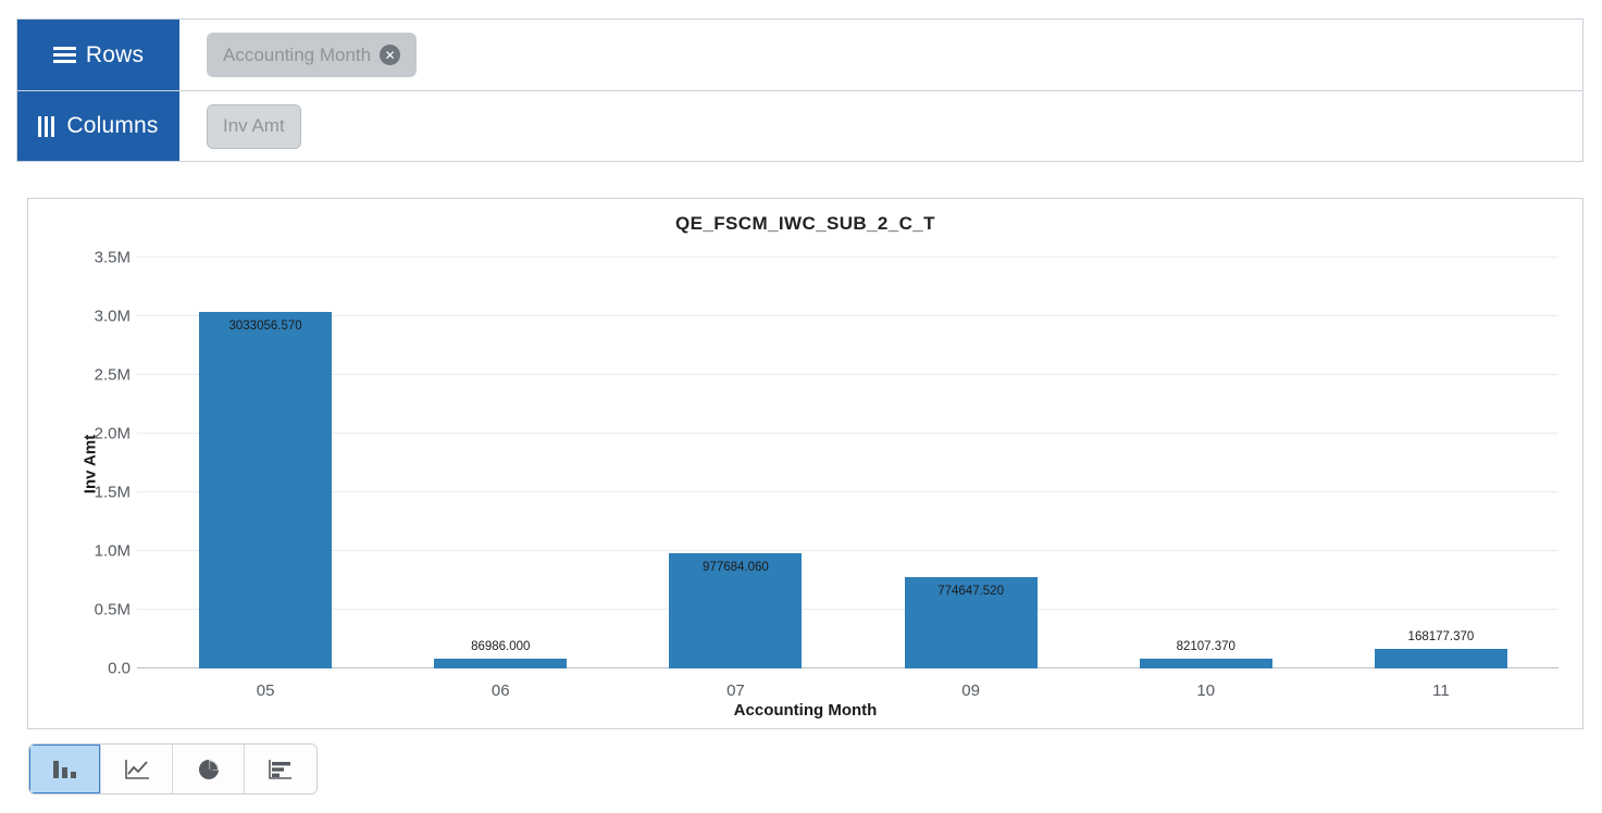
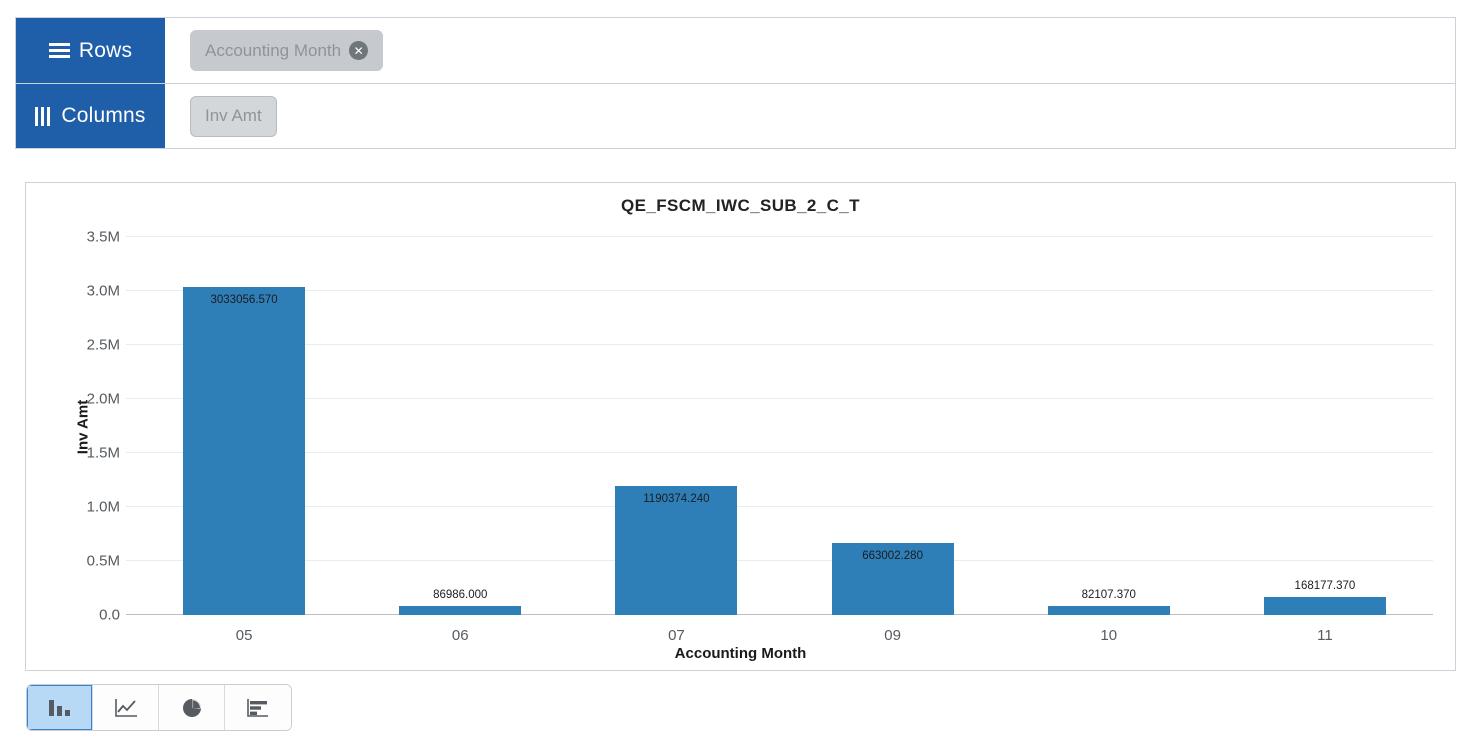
07: 977684.060 -> 1190374.240
09: 774647.520 -> 663002.280
